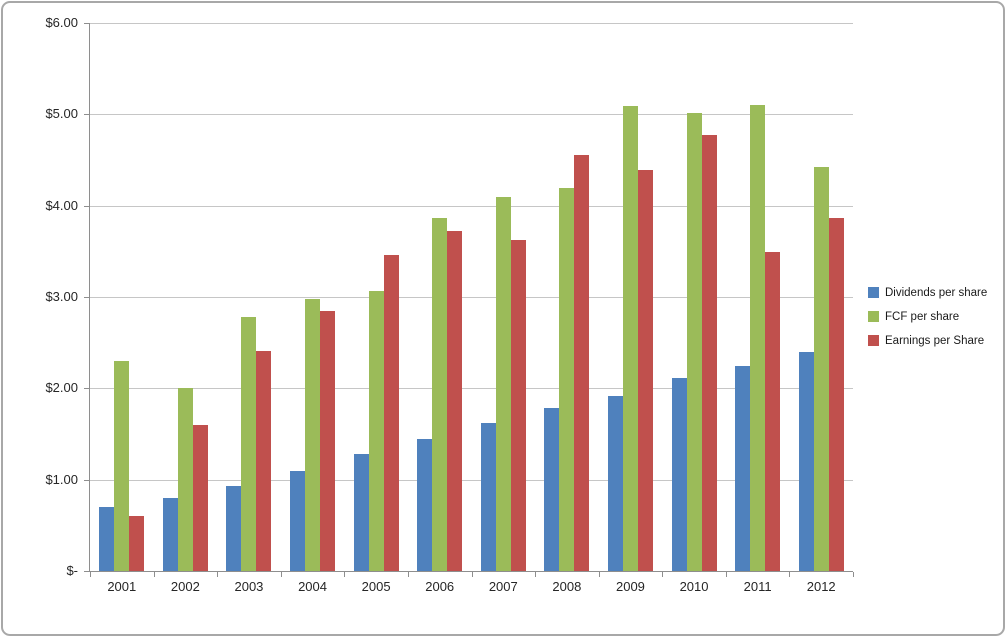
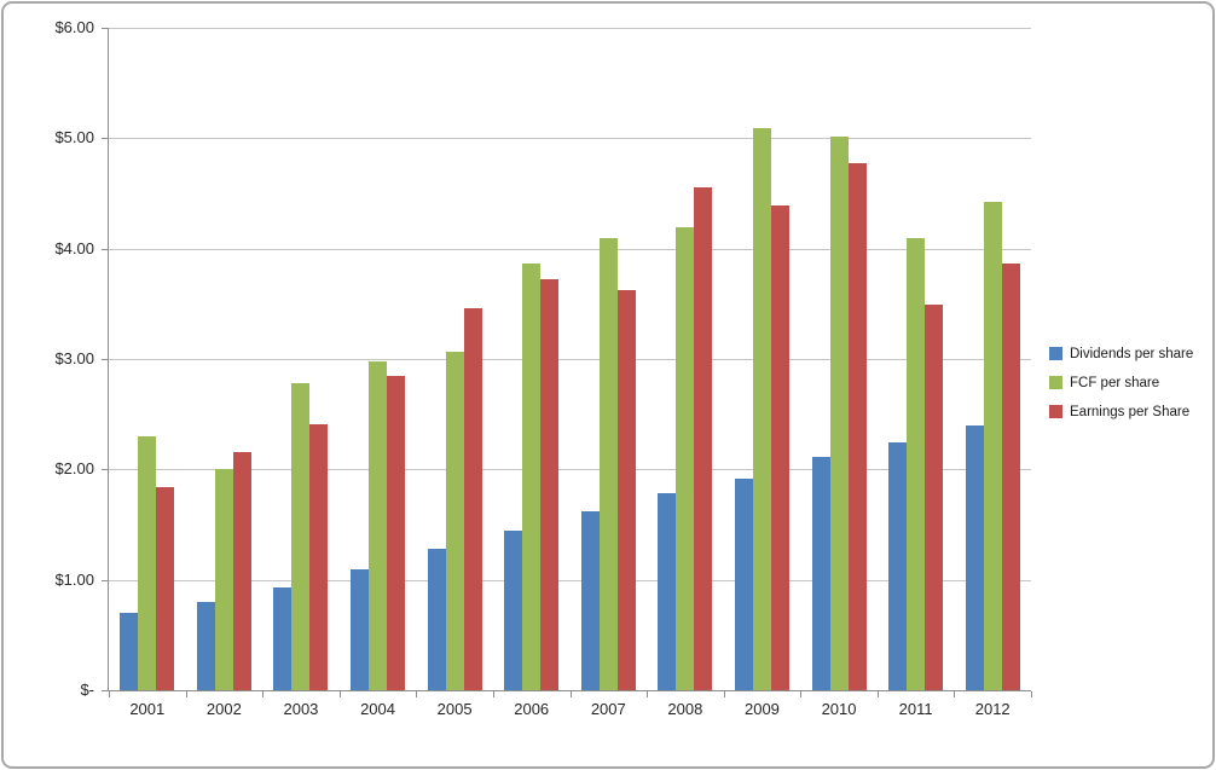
Earnings per Share/2001: $0.6 -> $1.8
Earnings per Share/2002: $1.6 -> $2.2
FCF per share/2011: $5.1 -> $4.1
